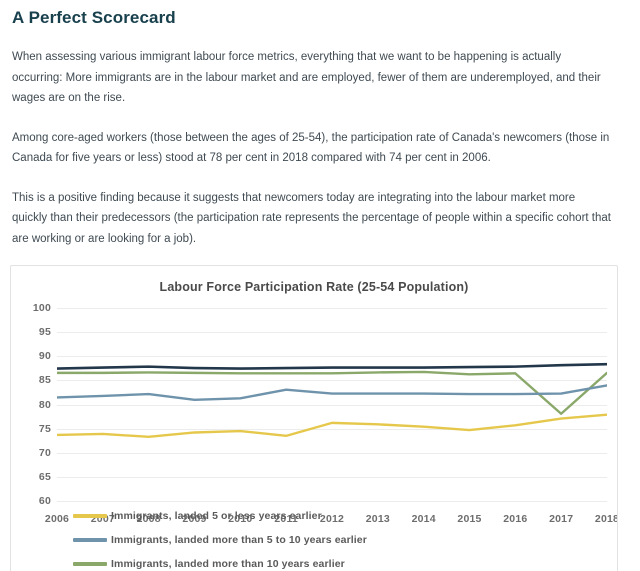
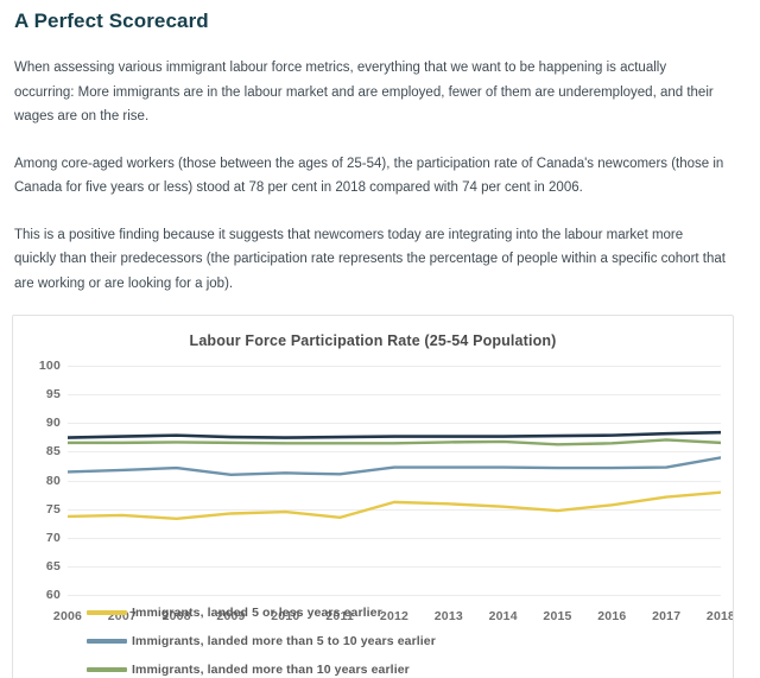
Immigrants, landed more than 5 to 10 years earlier/2011: 83 -> 81
Immigrants, landed more than 10 years earlier/2017: 78 -> 87
